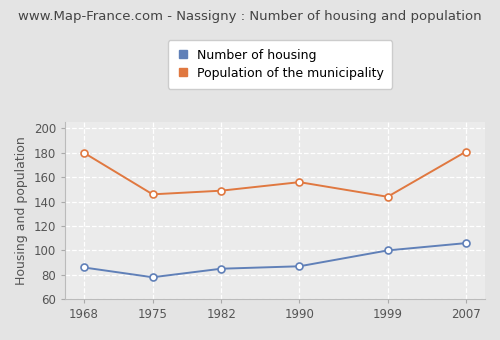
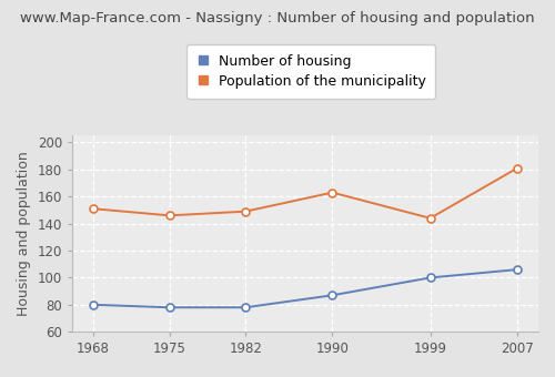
Number of housing/1968: 86 -> 80
Population of the municipality/1968: 180 -> 151
Number of housing/1982: 85 -> 78
Population of the municipality/1990: 156 -> 163
